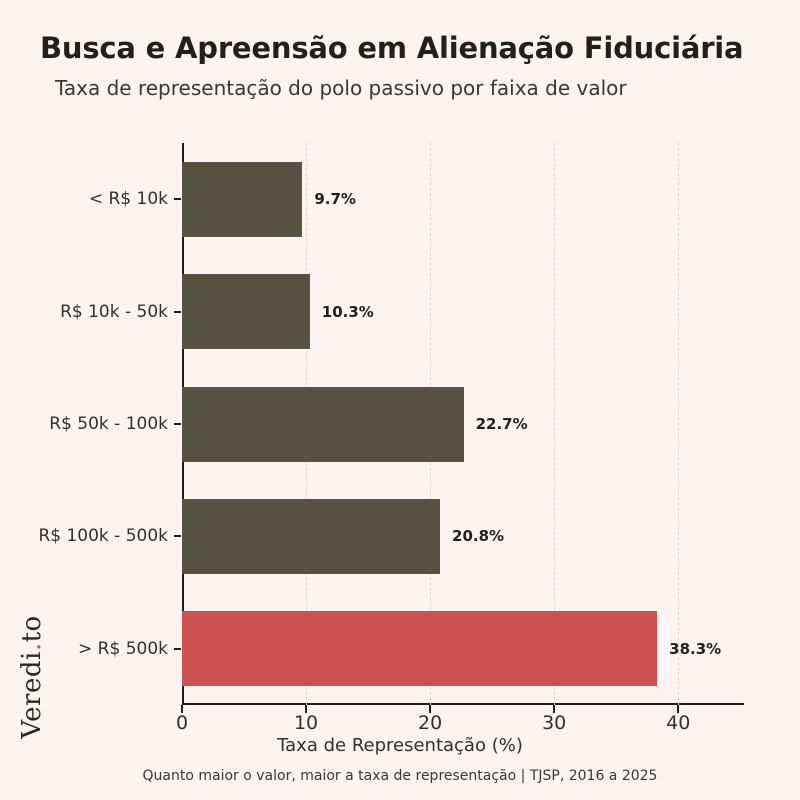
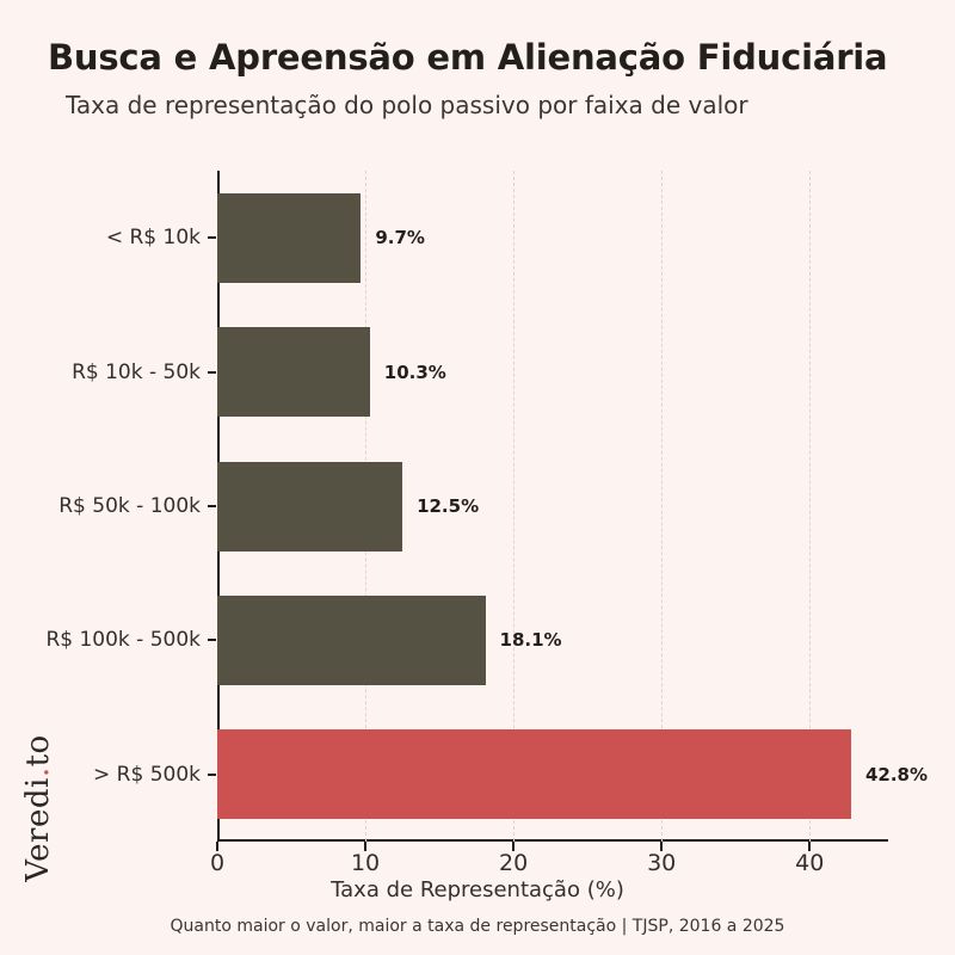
R$ 50k - 100k: 22.7% -> 12.5%
R$ 100k - 500k: 20.8% -> 18.1%
> R$ 500k: 38.3% -> 42.8%
